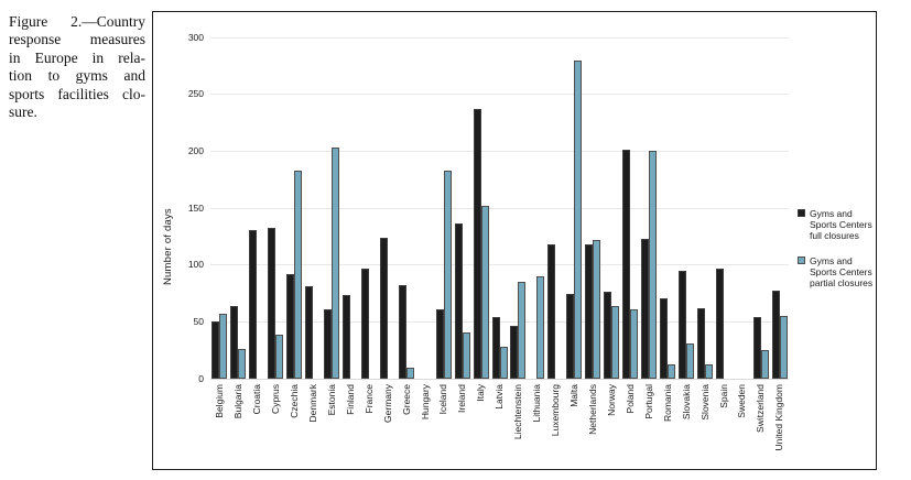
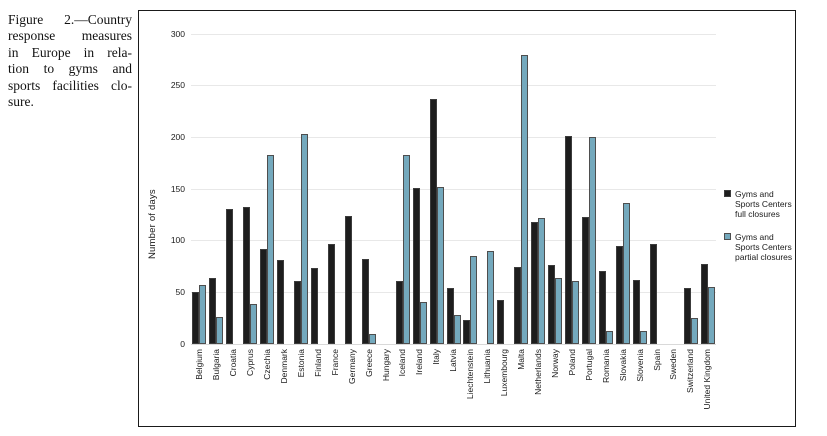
Gyms and Sports Centers full closures/Ireland: 136 -> 151
Gyms and Sports Centers full closures/Liechtenstein: 46 -> 23
Gyms and Sports Centers full closures/Luxembourg: 118 -> 43
Gyms and Sports Centers partial closures/Slovakia: 31 -> 136
